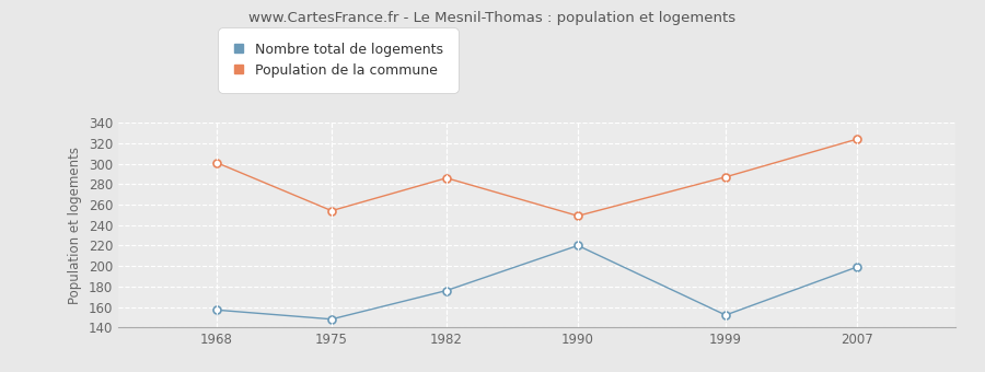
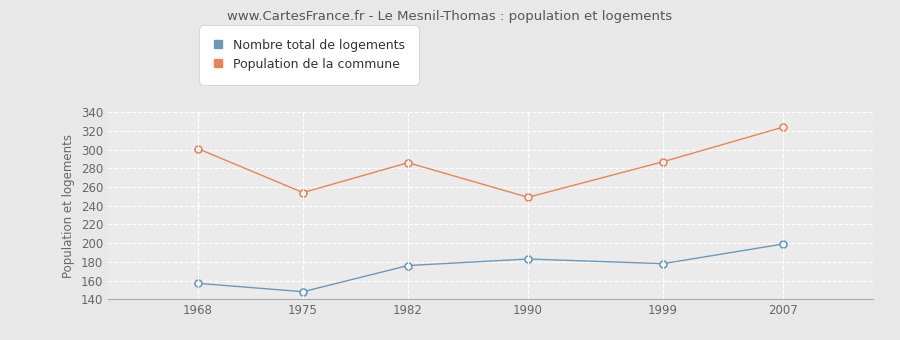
Nombre total de logements/1990: 220 -> 183
Nombre total de logements/1999: 152 -> 178
